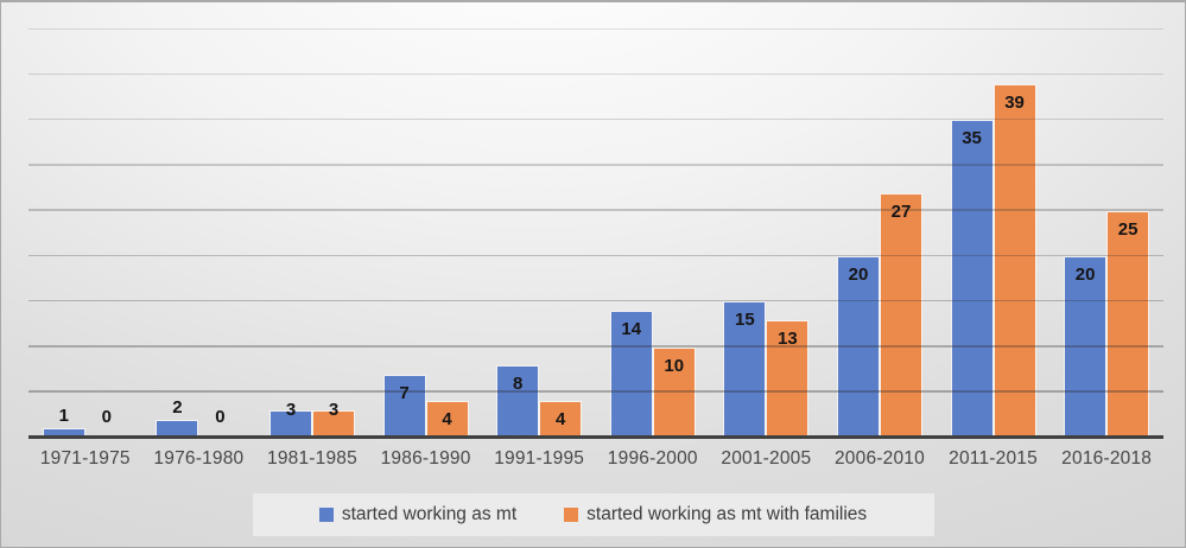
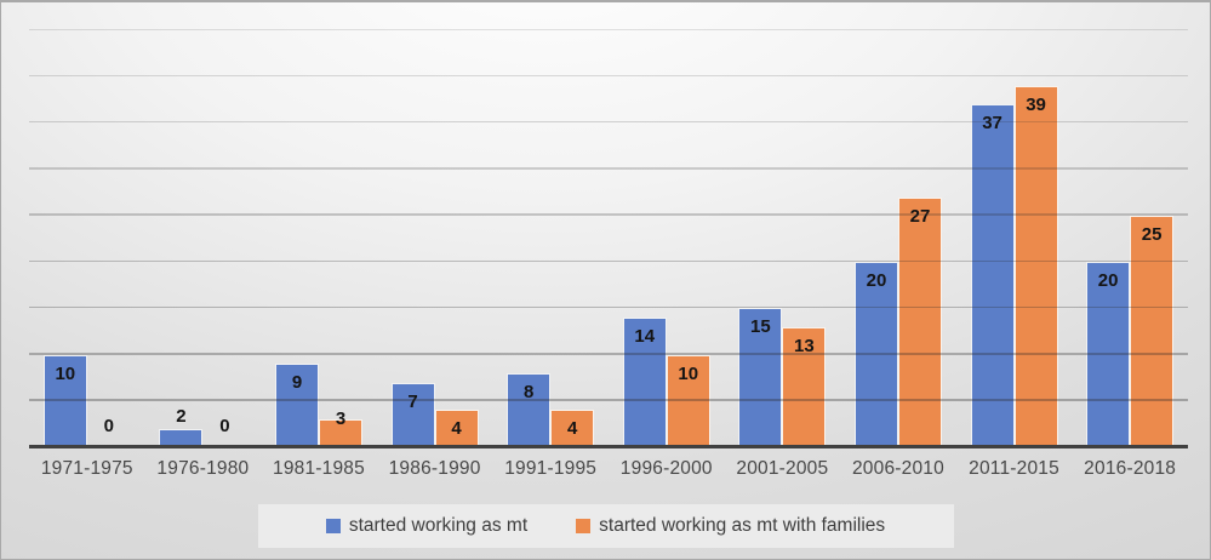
started working as mt/1971-1975: 1 -> 10
started working as mt/1981-1985: 3 -> 9
started working as mt/2011-2015: 35 -> 37
